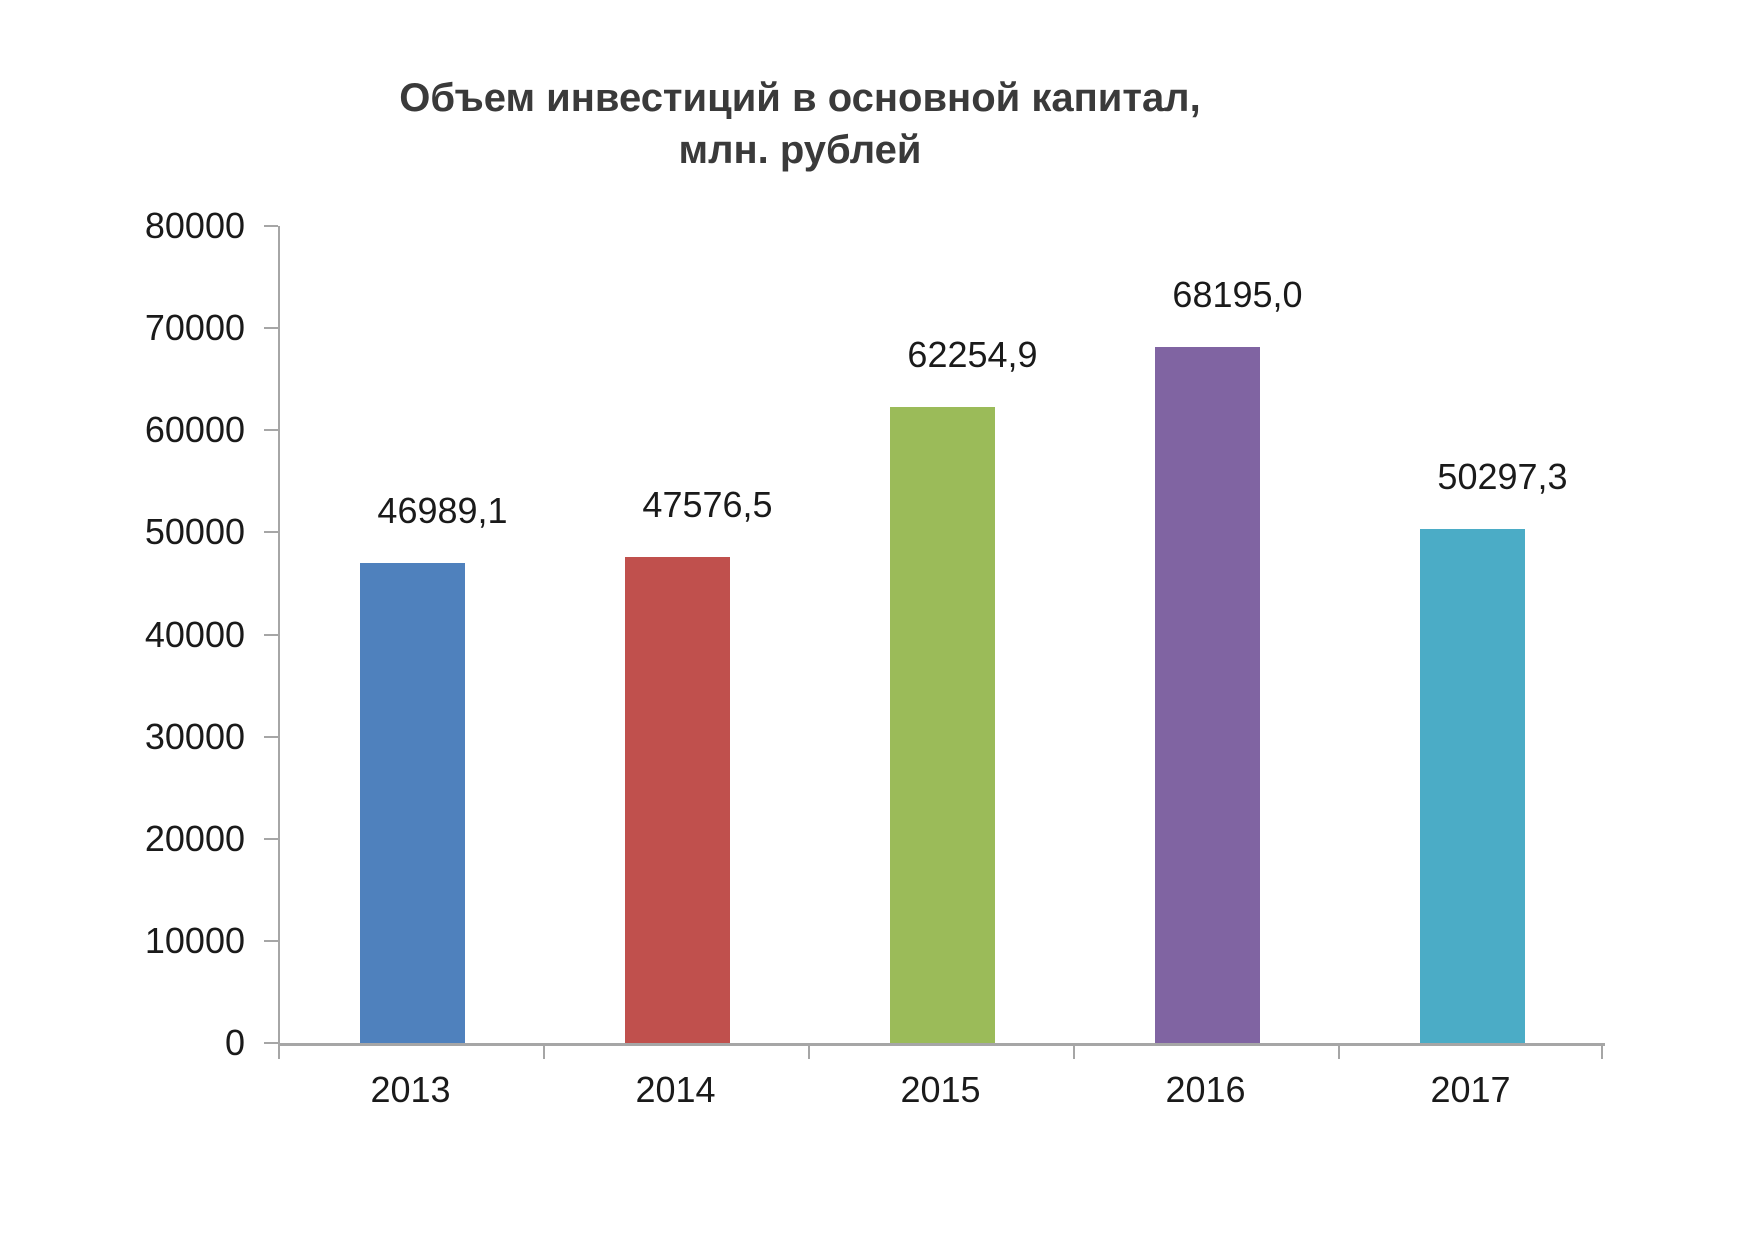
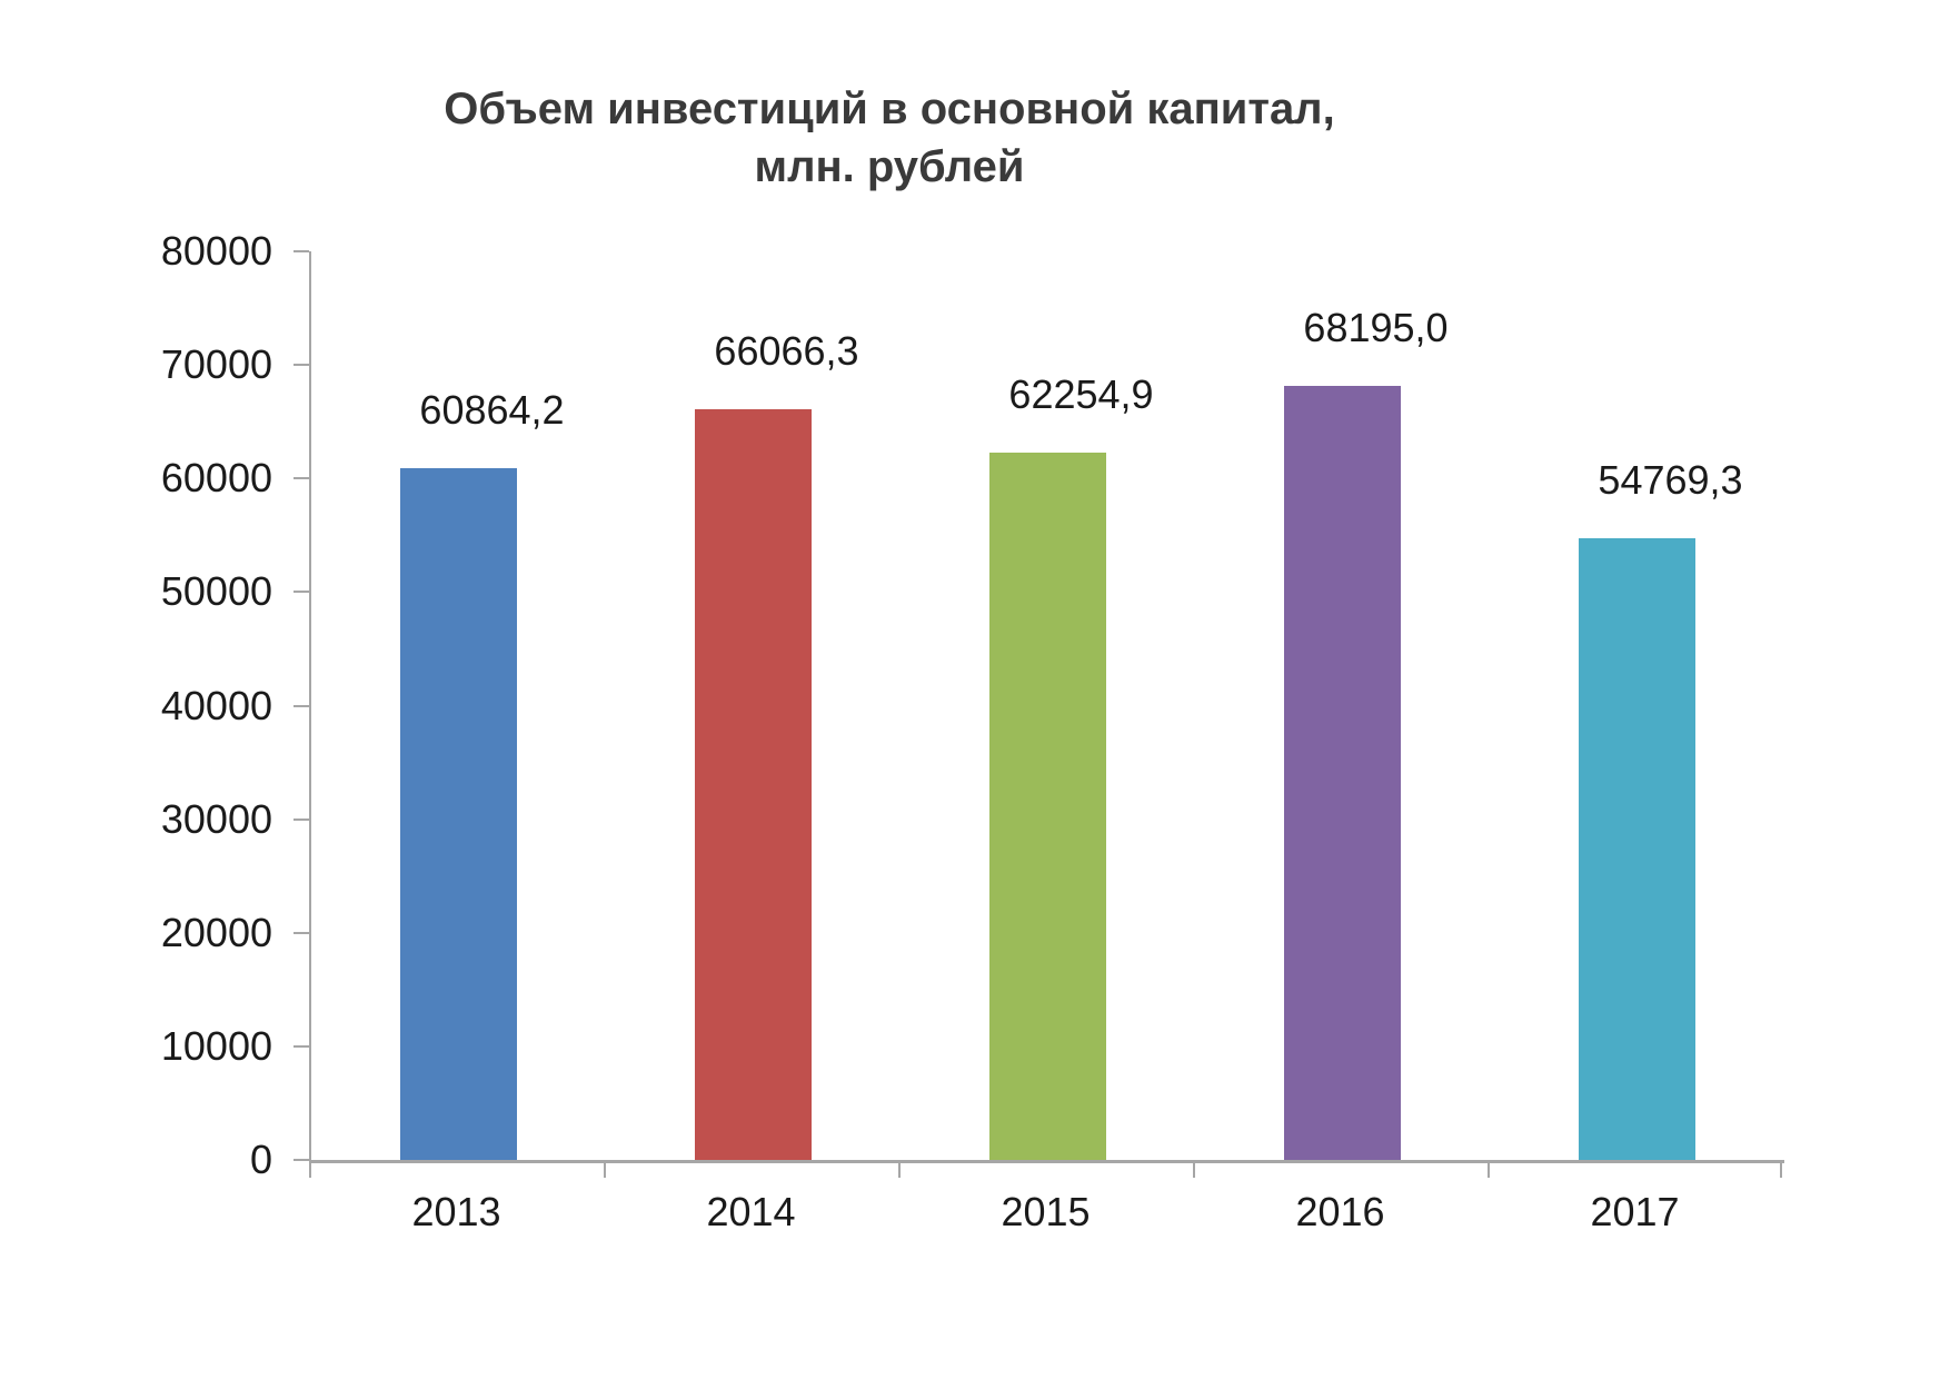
2013: 46989,1 -> 60864,2
2014: 47576,5 -> 66066,3
2017: 50297,3 -> 54769,3
